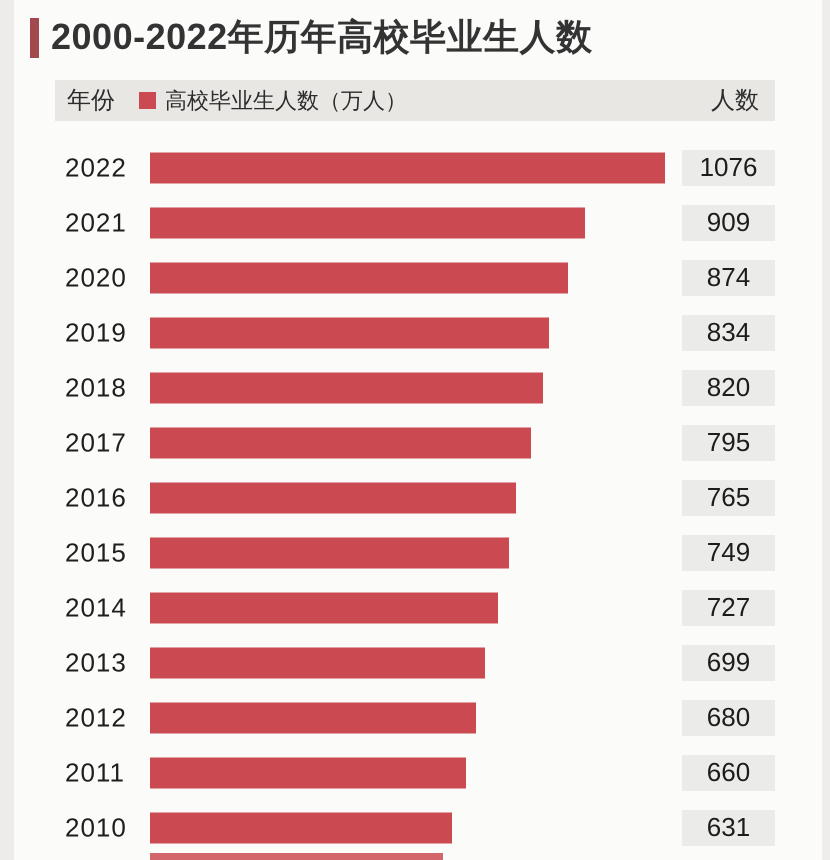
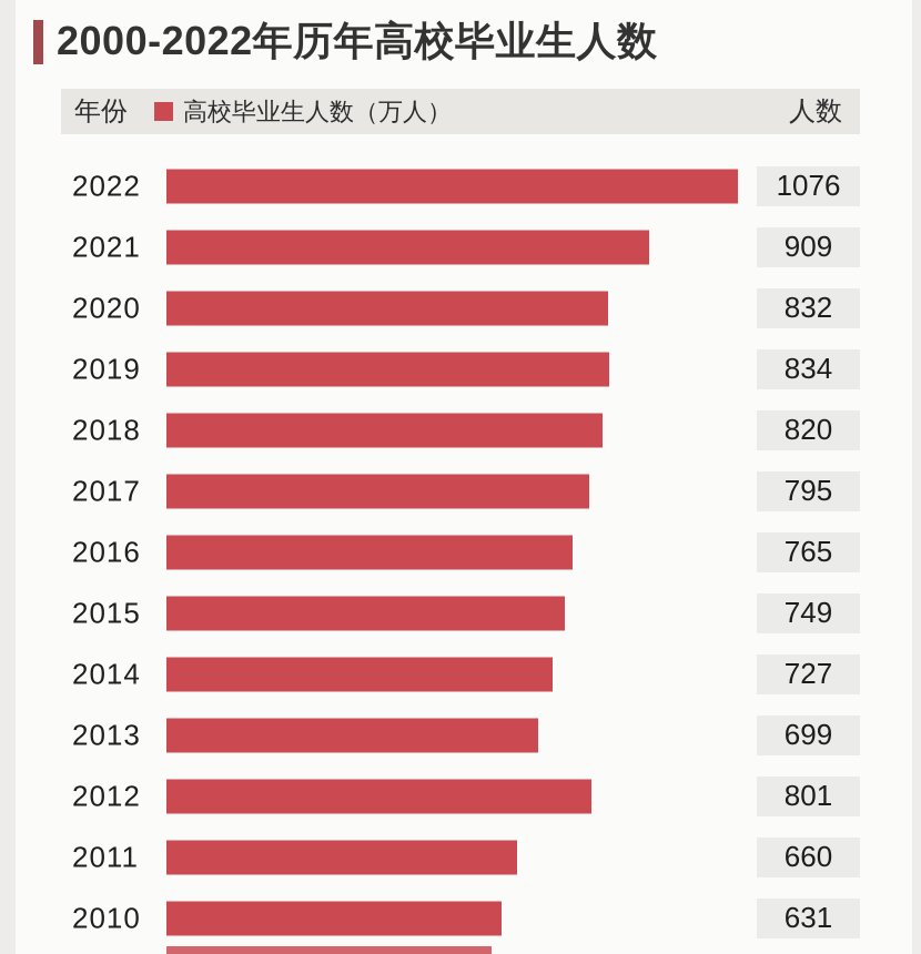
2020: 874 -> 832
2012: 680 -> 801
